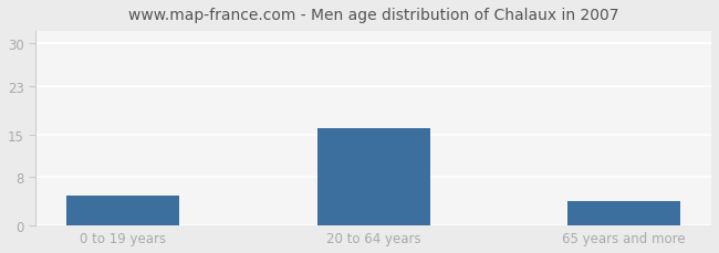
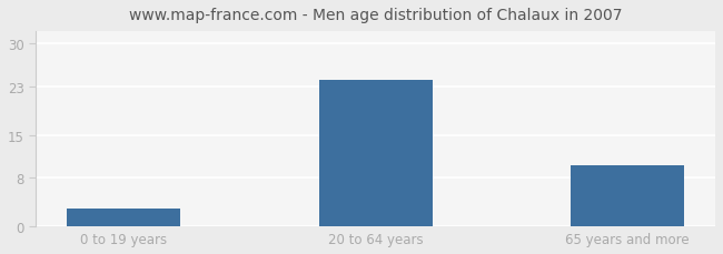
0 to 19 years: 5 -> 3
20 to 64 years: 16 -> 24
65 years and more: 4 -> 10
